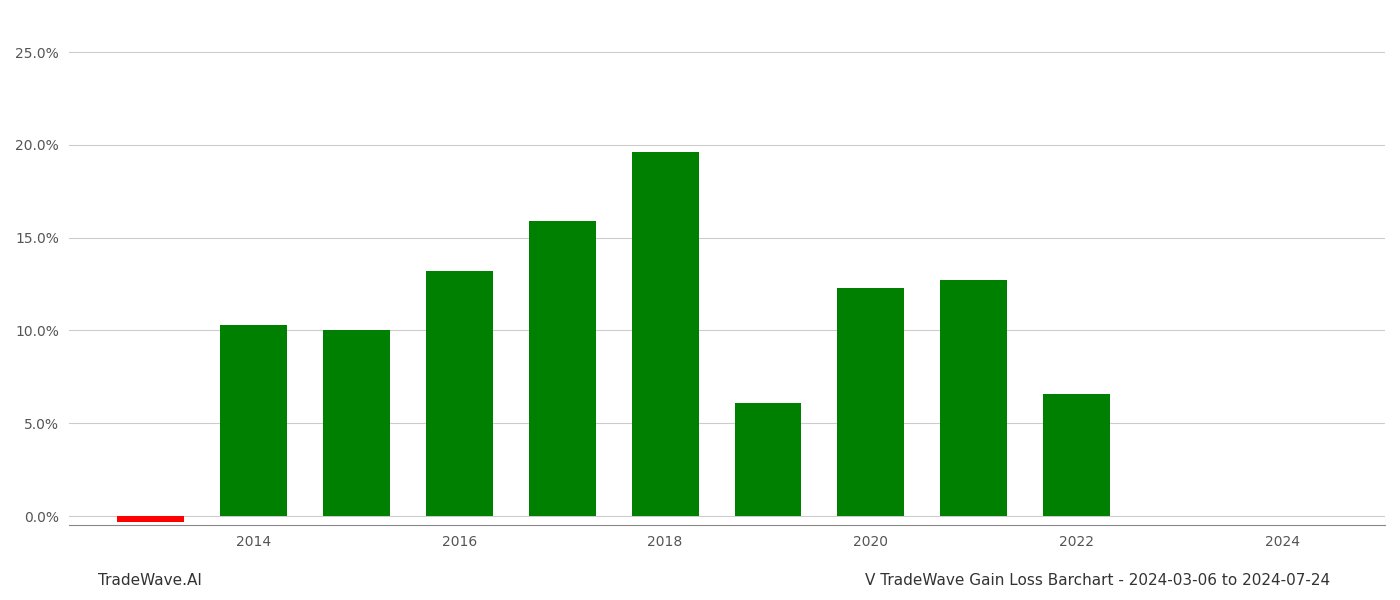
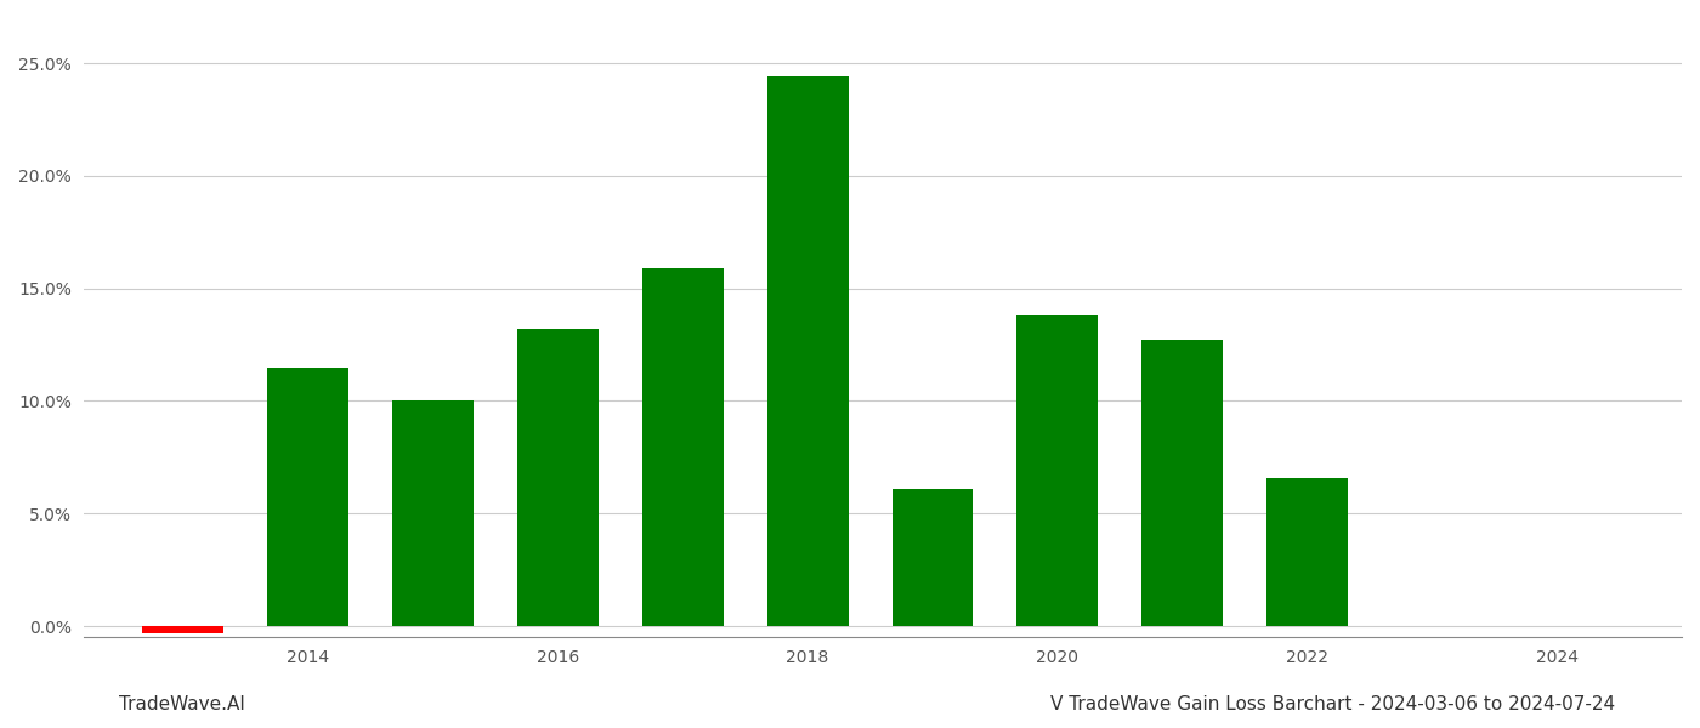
2014: 10.3% -> 11.5%
2018: 19.6% -> 24.4%
2020: 12.3% -> 13.8%
